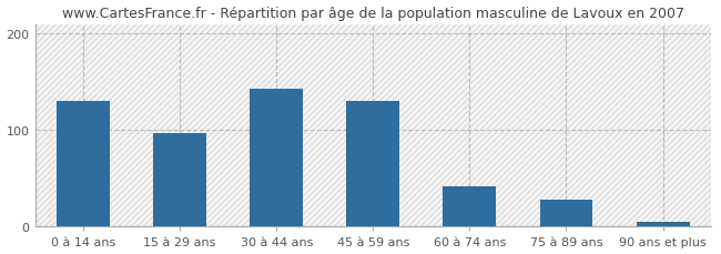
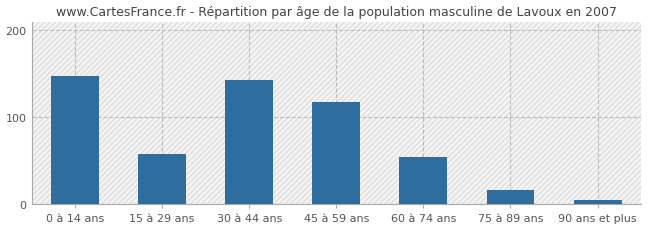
0 à 14 ans: 130 -> 148
15 à 29 ans: 97 -> 58
45 à 59 ans: 130 -> 118
60 à 74 ans: 42 -> 54
75 à 89 ans: 28 -> 16
